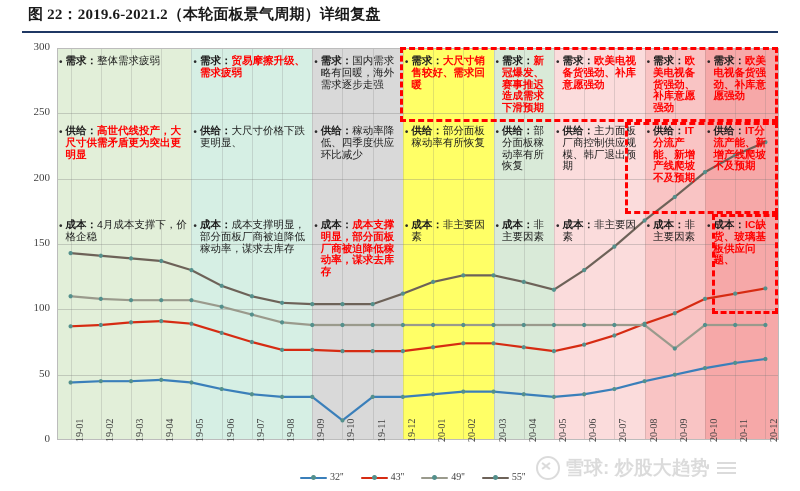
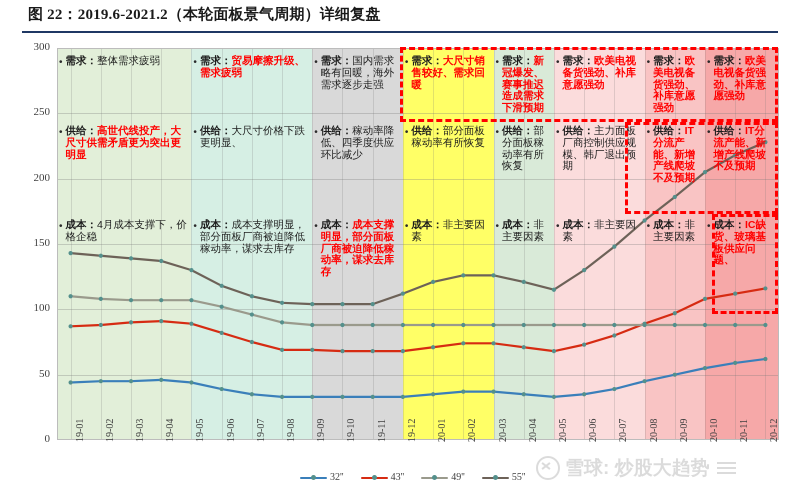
32''/19-10: 15 -> 33
49''/20-09: 70 -> 88
